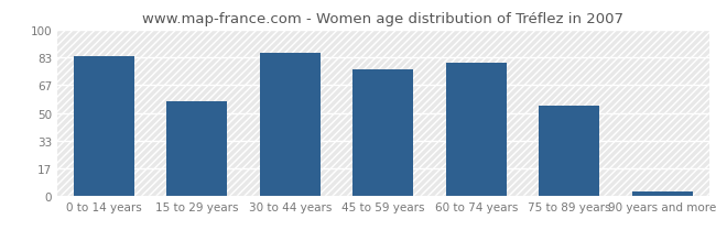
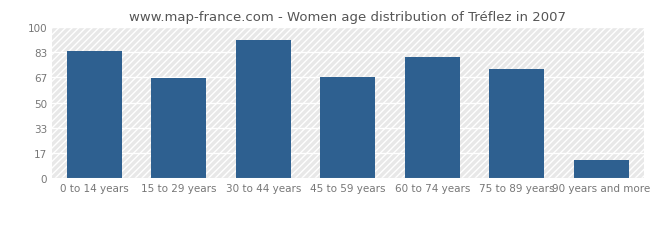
15 to 29 years: 57 -> 66
30 to 44 years: 86 -> 91
45 to 59 years: 76 -> 67
75 to 89 years: 54 -> 72
90 years and more: 3 -> 12
